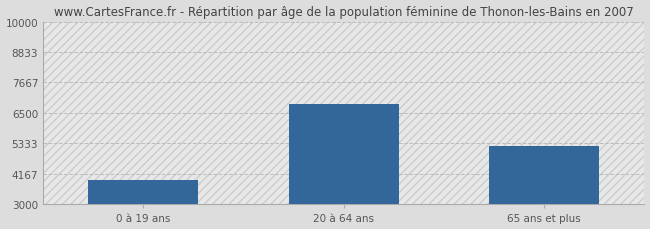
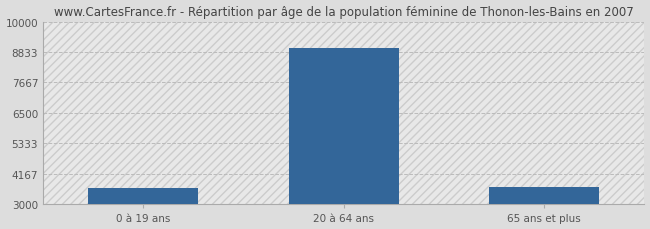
0 à 19 ans: 3950 -> 3610
20 à 64 ans: 6850 -> 9000
65 ans et plus: 5250 -> 3670
